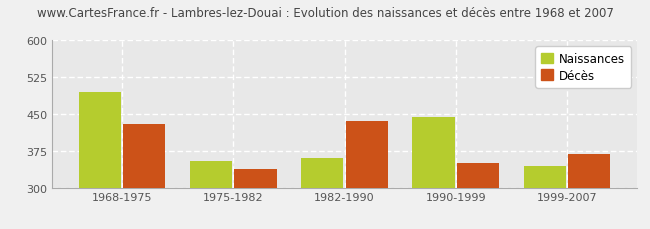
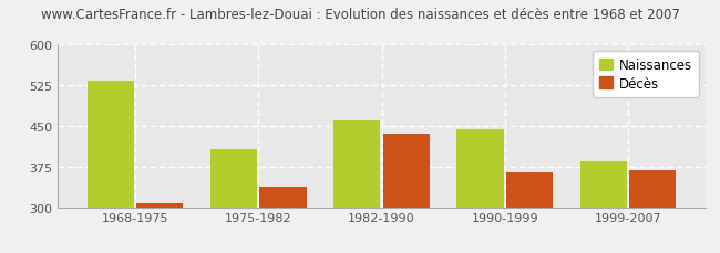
Naissances/1968-1975: 495 -> 533
Décès/1968-1975: 430 -> 308
Naissances/1975-1982: 355 -> 408
Naissances/1982-1990: 360 -> 460
Décès/1990-1999: 350 -> 365
Naissances/1999-2007: 345 -> 385
